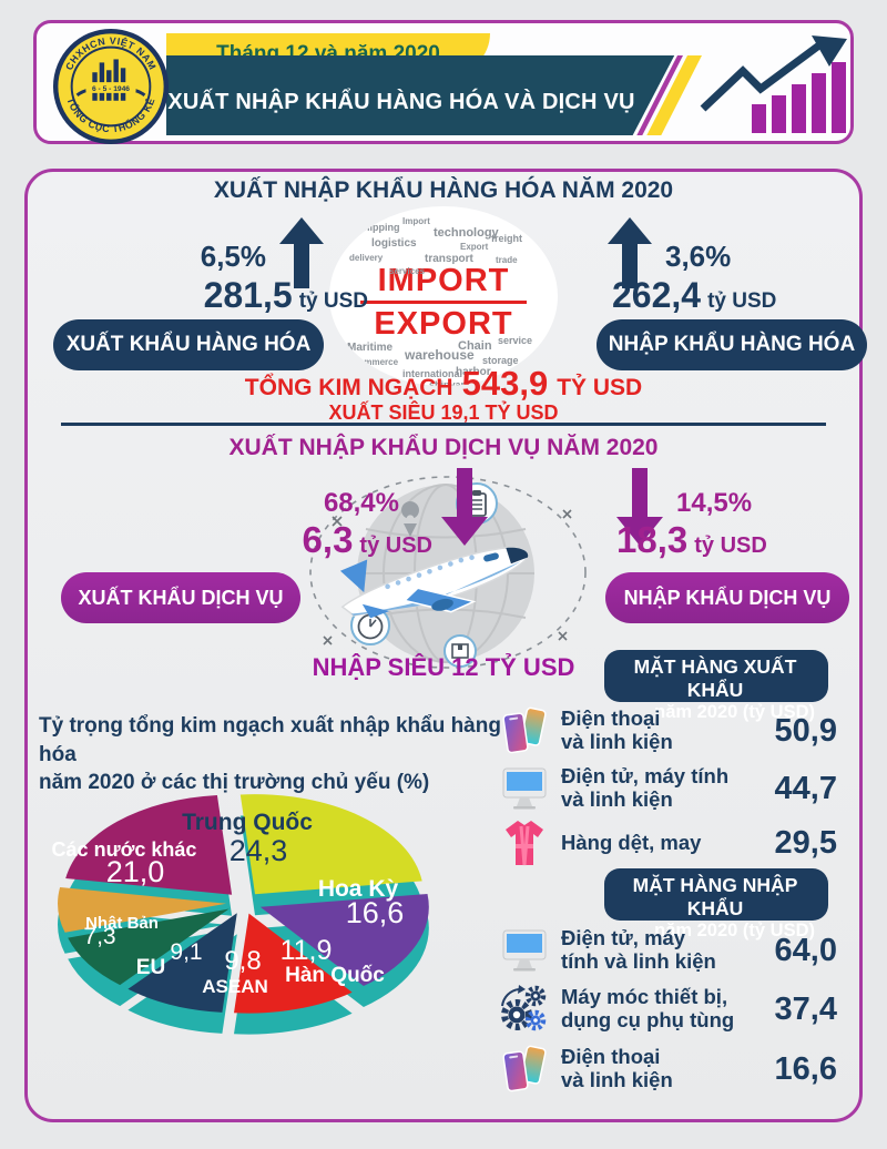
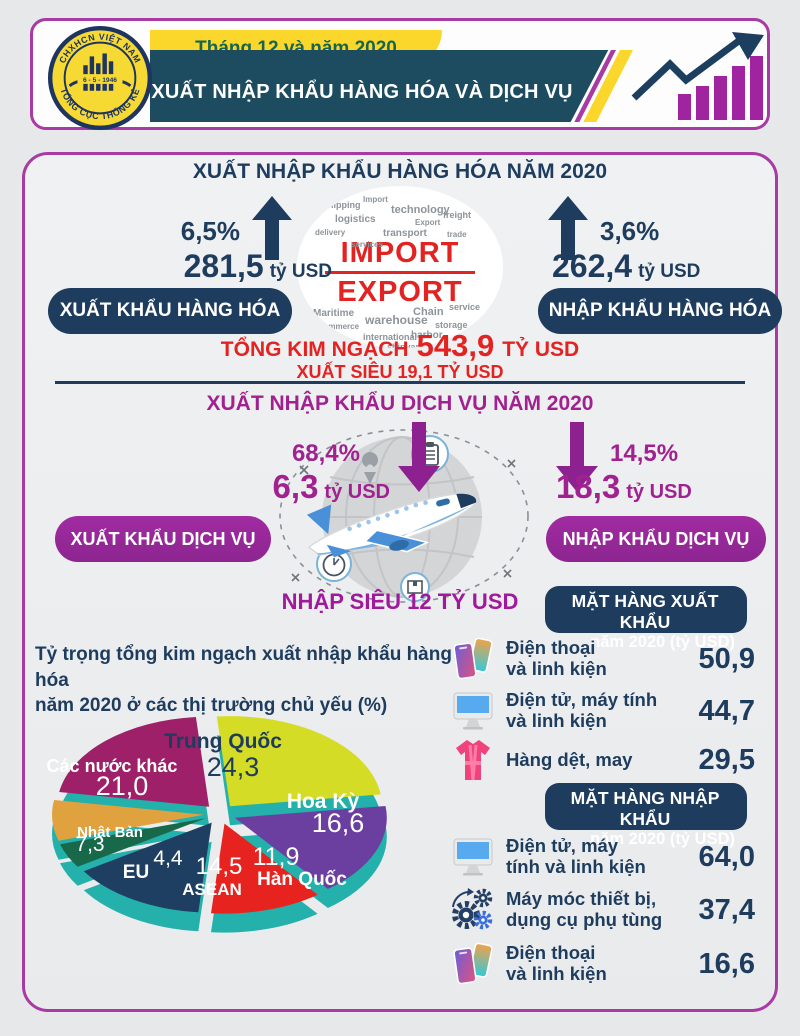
ASEAN: 9,8 -> 14,5
EU: 9,1 -> 4,4
